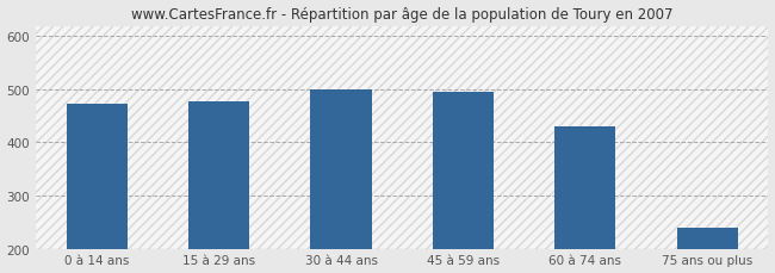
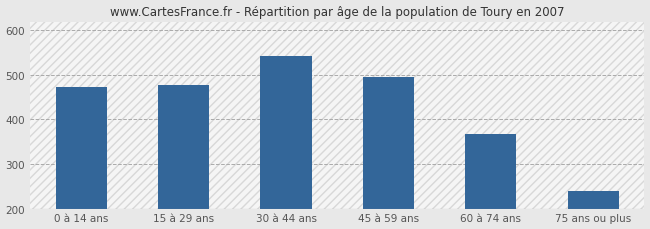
30 à 44 ans: 500 -> 543
60 à 74 ans: 430 -> 367
